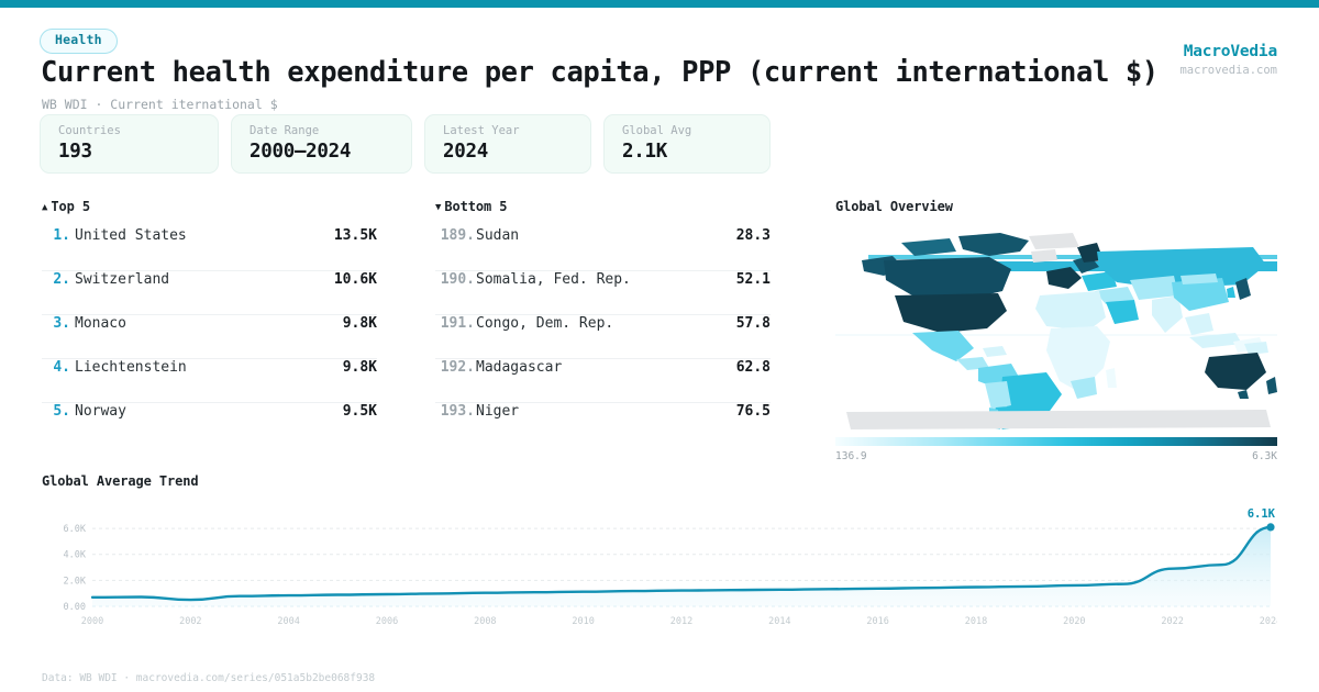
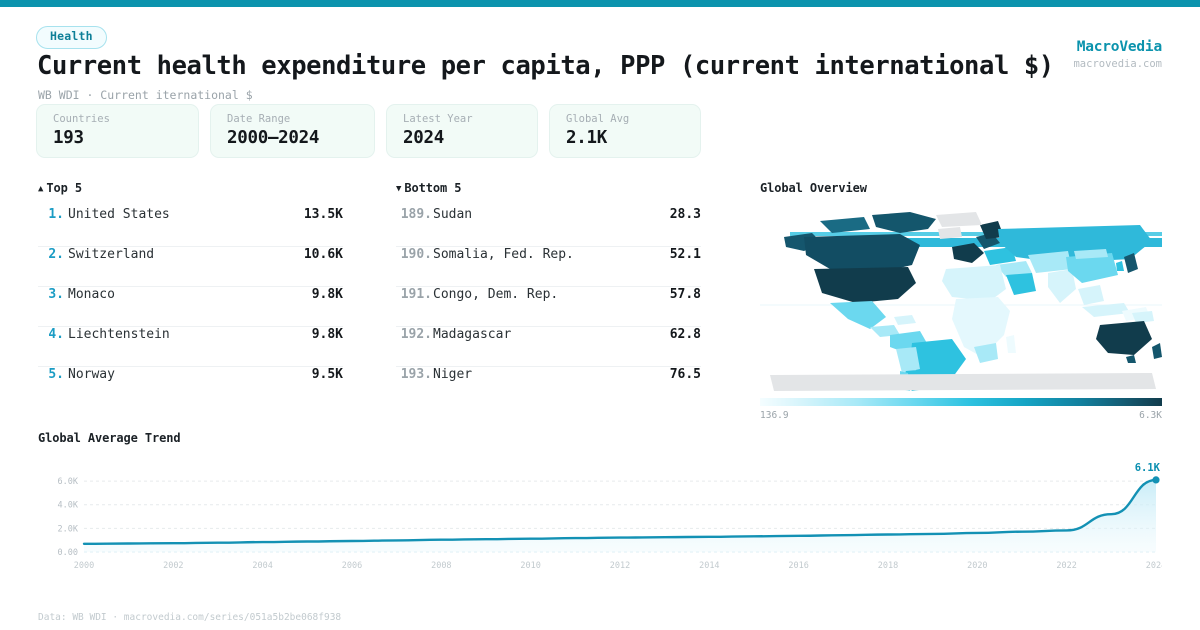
2002: 0.5K -> 0.7K
2022: 2.9K -> 1.8K
